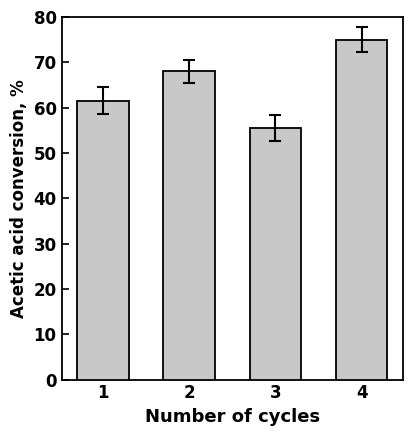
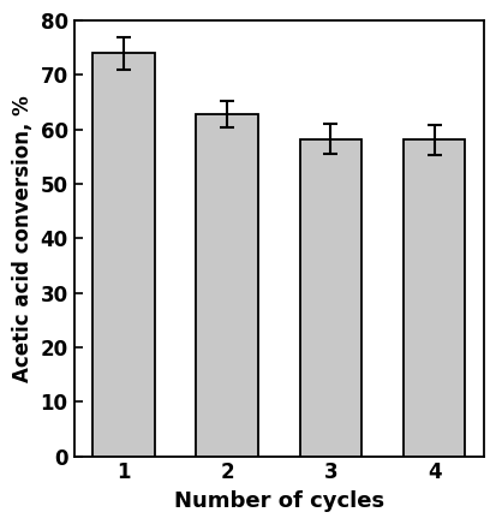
1: 61.5 -> 74.0
2: 68.0 -> 62.8
3: 55.5 -> 58.2
4: 75.0 -> 58.1
